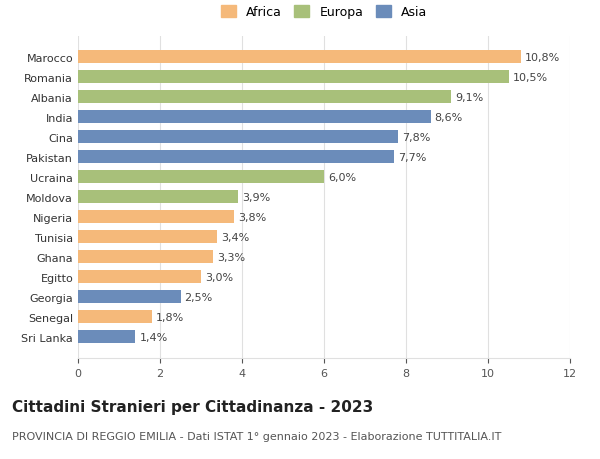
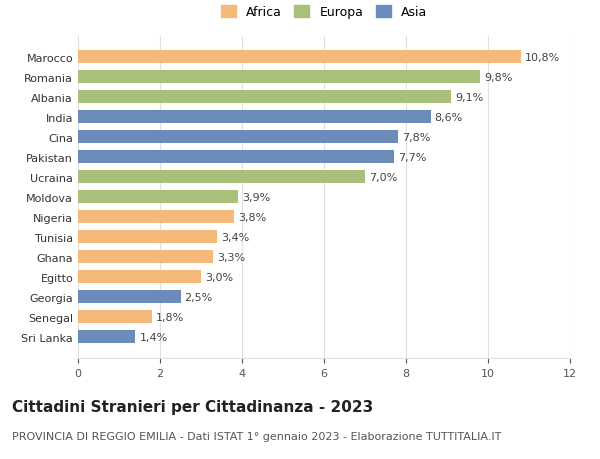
Romania: 10,5% -> 9,8%
Ucraina: 6,0% -> 7,0%
